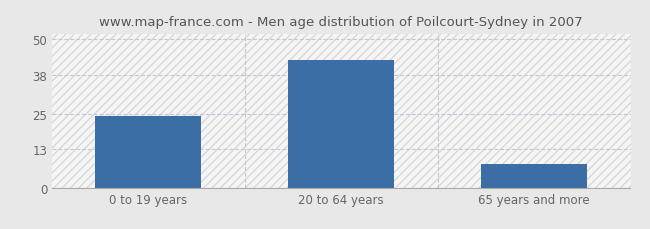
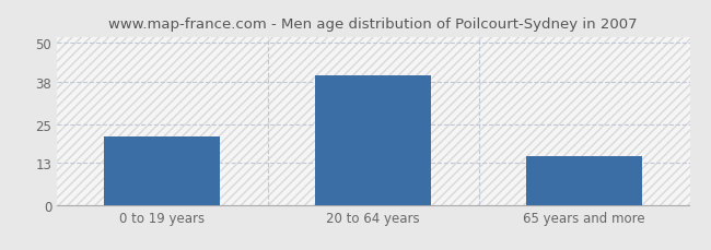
0 to 19 years: 24 -> 21
20 to 64 years: 43 -> 40
65 years and more: 8 -> 15
